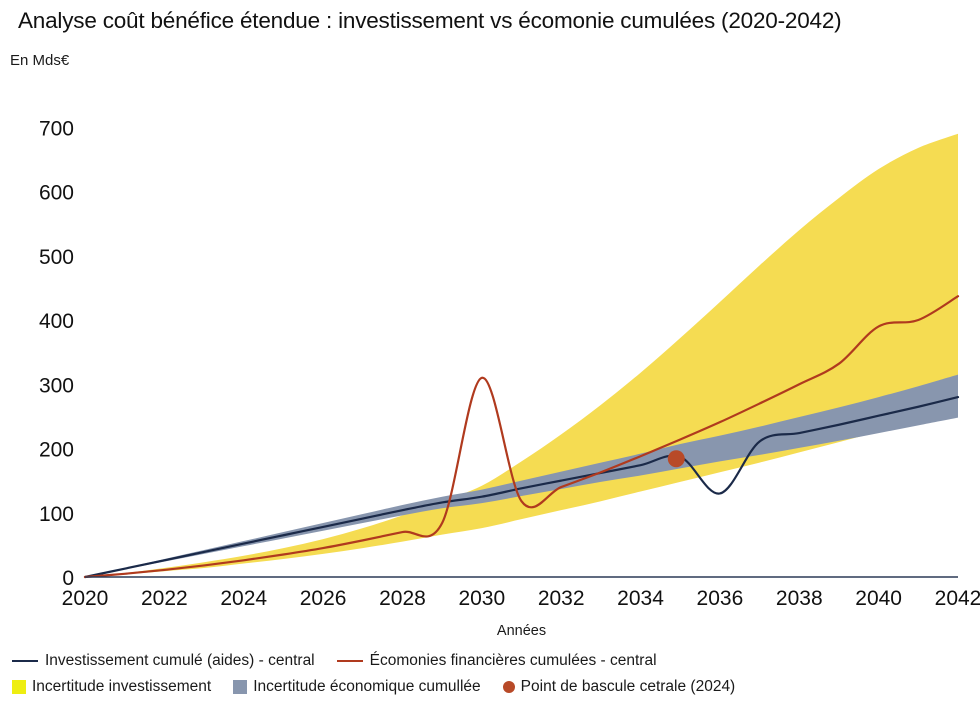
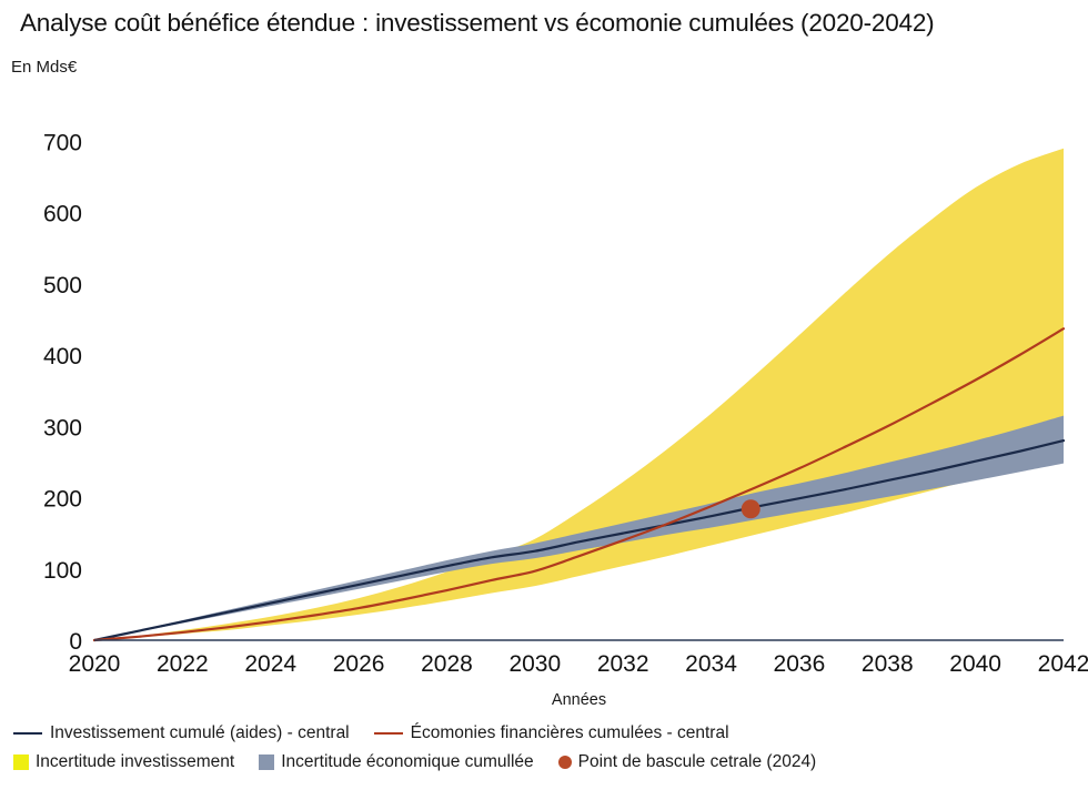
Écomonies financières cumulées - central/2030: 310 -> 100
Investissement cumulé (aides) - central/2036: 130 -> 200
Écomonies financières cumulées - central/2040: 390 -> 360
